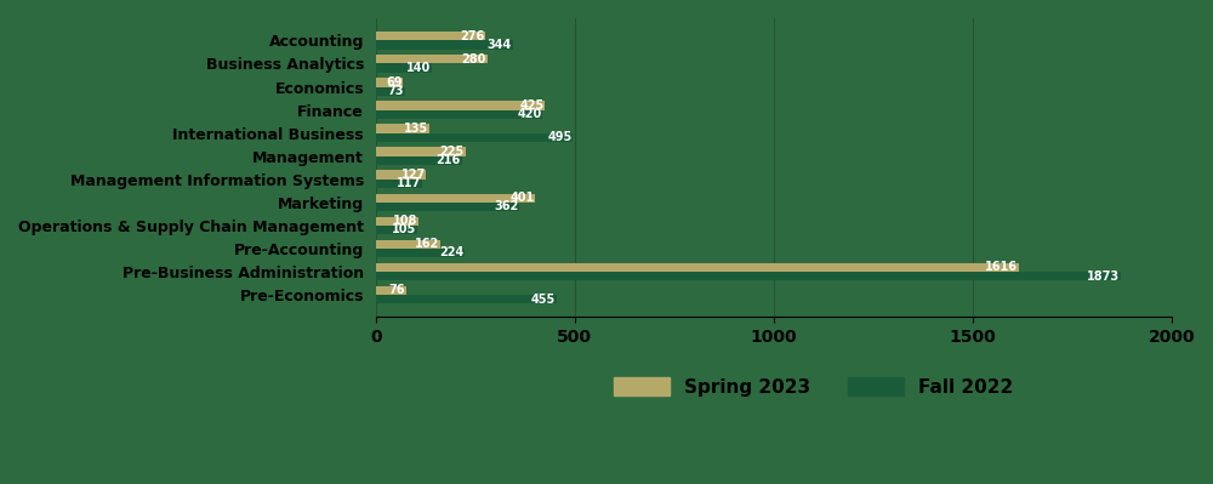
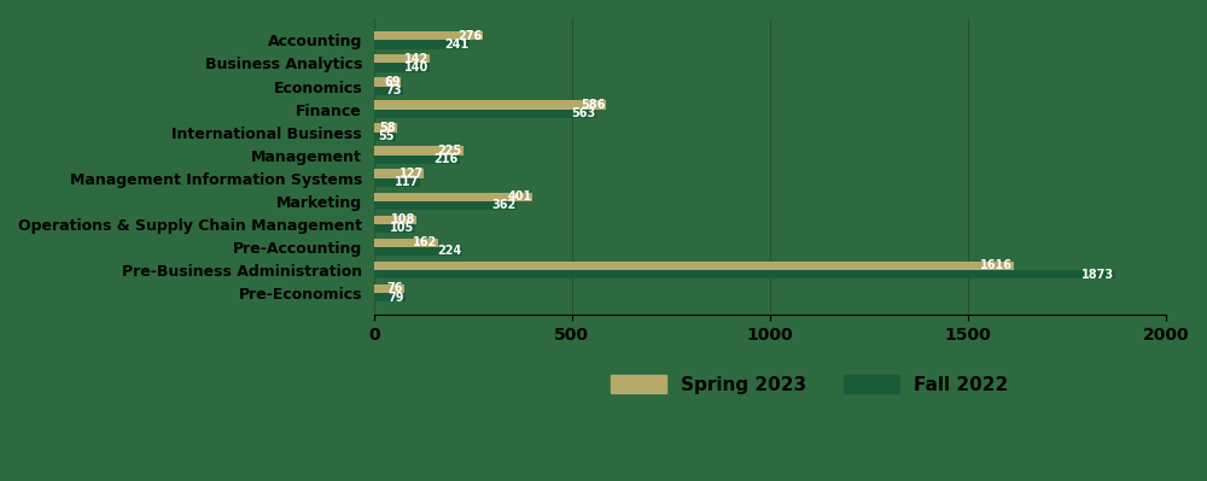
Fall 2022/Accounting: 344 -> 241
Spring 2023/Business Analytics: 280 -> 142
Spring 2023/Finance: 425 -> 586
Fall 2022/Finance: 420 -> 563
Spring 2023/International Business: 135 -> 58
Fall 2022/International Business: 495 -> 55
Fall 2022/Pre-Economics: 455 -> 79
